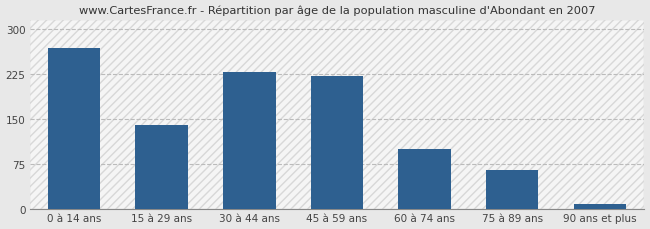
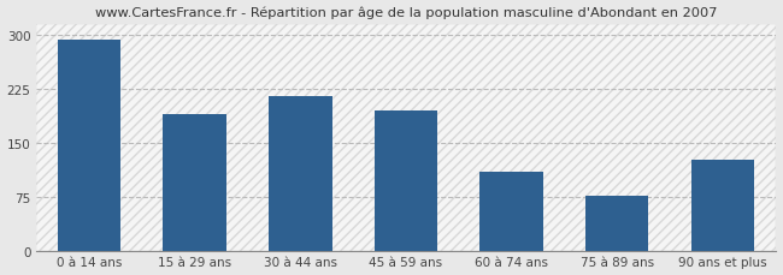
0 à 14 ans: 268 -> 294
15 à 29 ans: 140 -> 190
30 à 44 ans: 228 -> 214
45 à 59 ans: 222 -> 194
60 à 74 ans: 100 -> 110
75 à 89 ans: 65 -> 76
90 ans et plus: 8 -> 126
